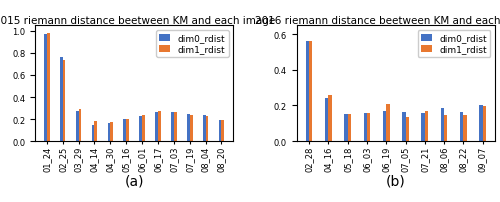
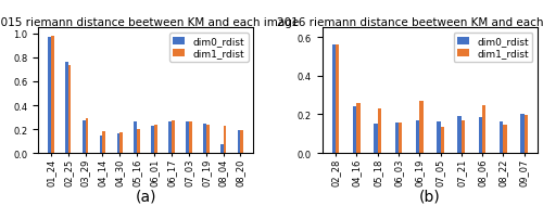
dim0_rdist/05_16: 0.20 -> 0.26
dim0_rdist/08_04: 0.23 -> 0.07
dim1_rdist/05_18: 0.15 -> 0.23
dim1_rdist/06_19: 0.21 -> 0.27
dim0_rdist/07_21: 0.16 -> 0.19
dim1_rdist/08_06: 0.15 -> 0.25
